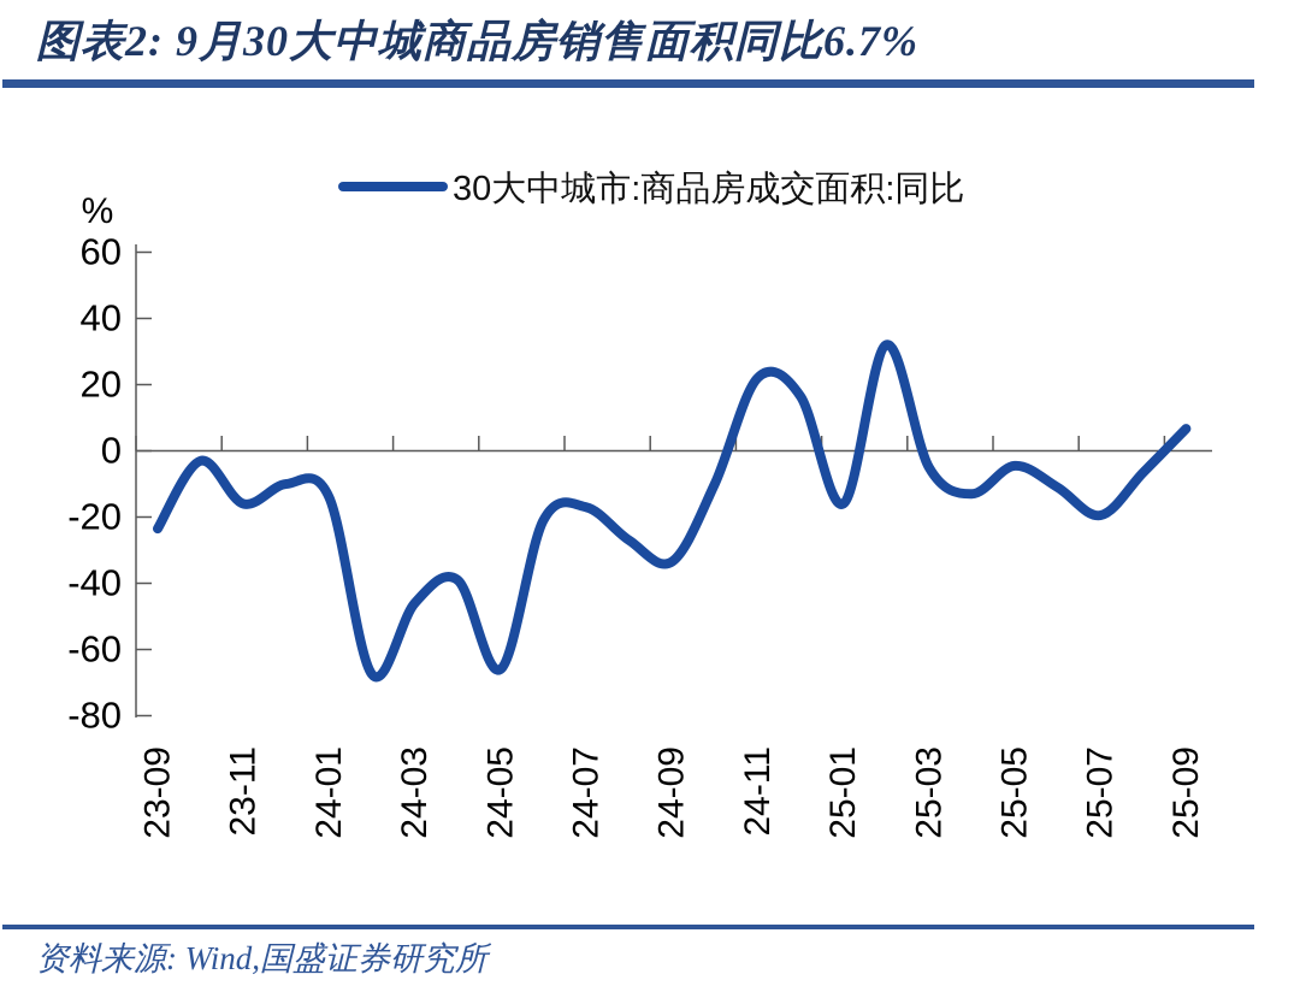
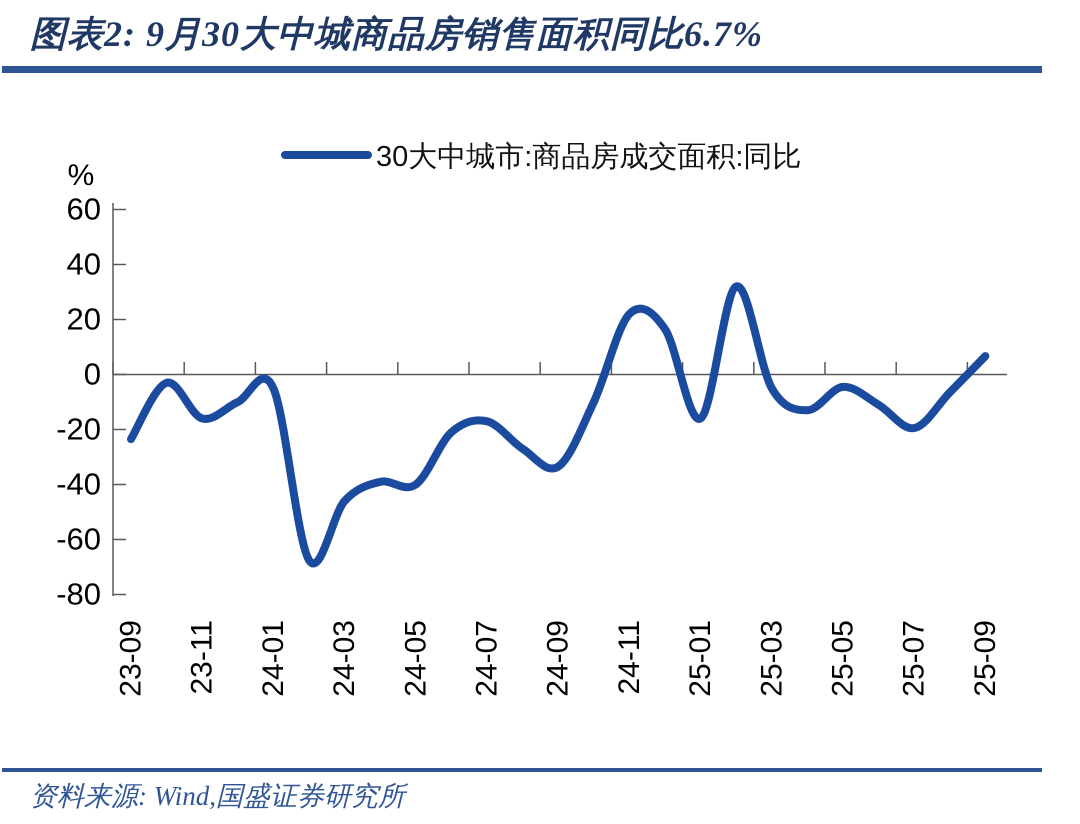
24-01: -14 -> -5
24-05: -66 -> -40
